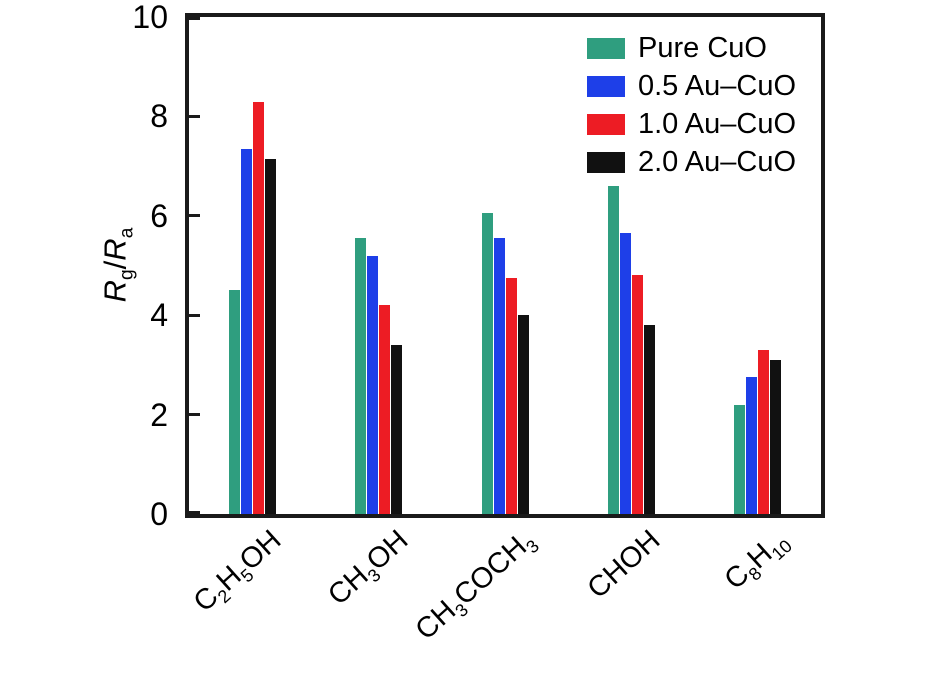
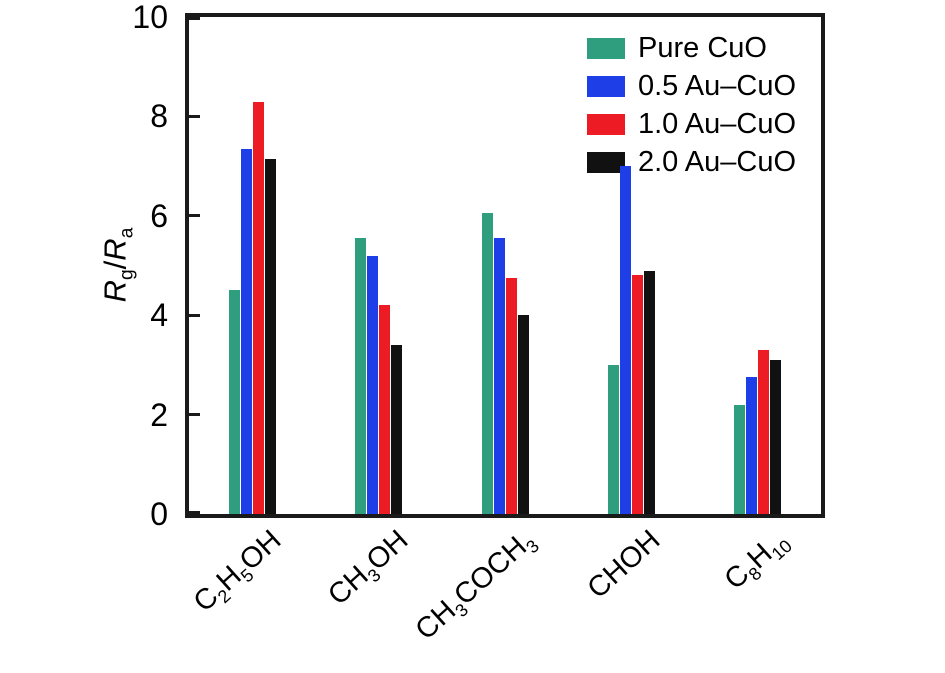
Pure CuO/CHOH: 6.6 -> 3.0
0.5 Au–CuO/CHOH: 5.7 -> 7.0
2.0 Au–CuO/CHOH: 3.8 -> 4.9
